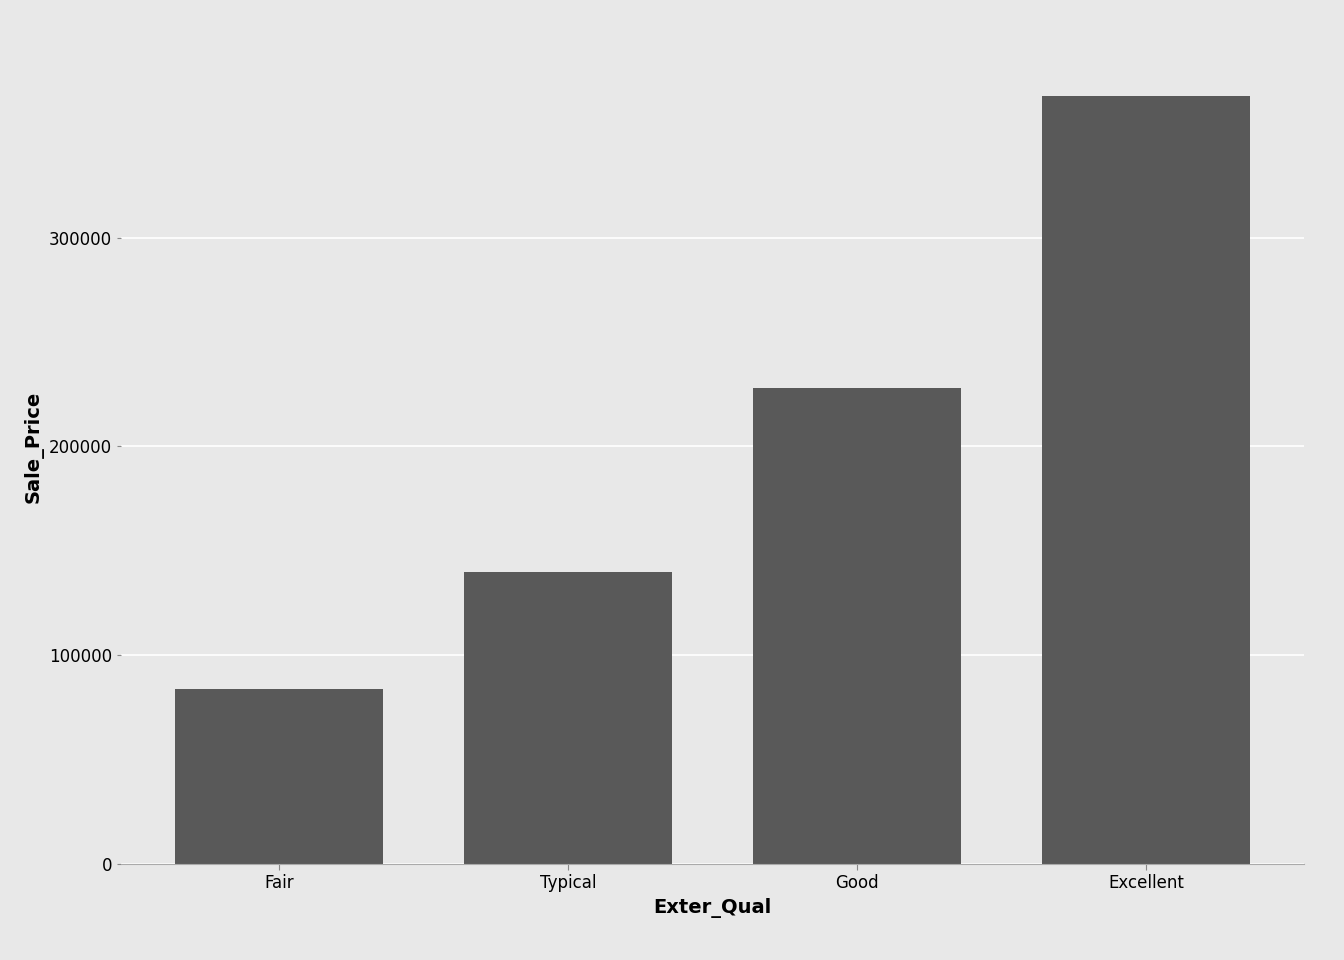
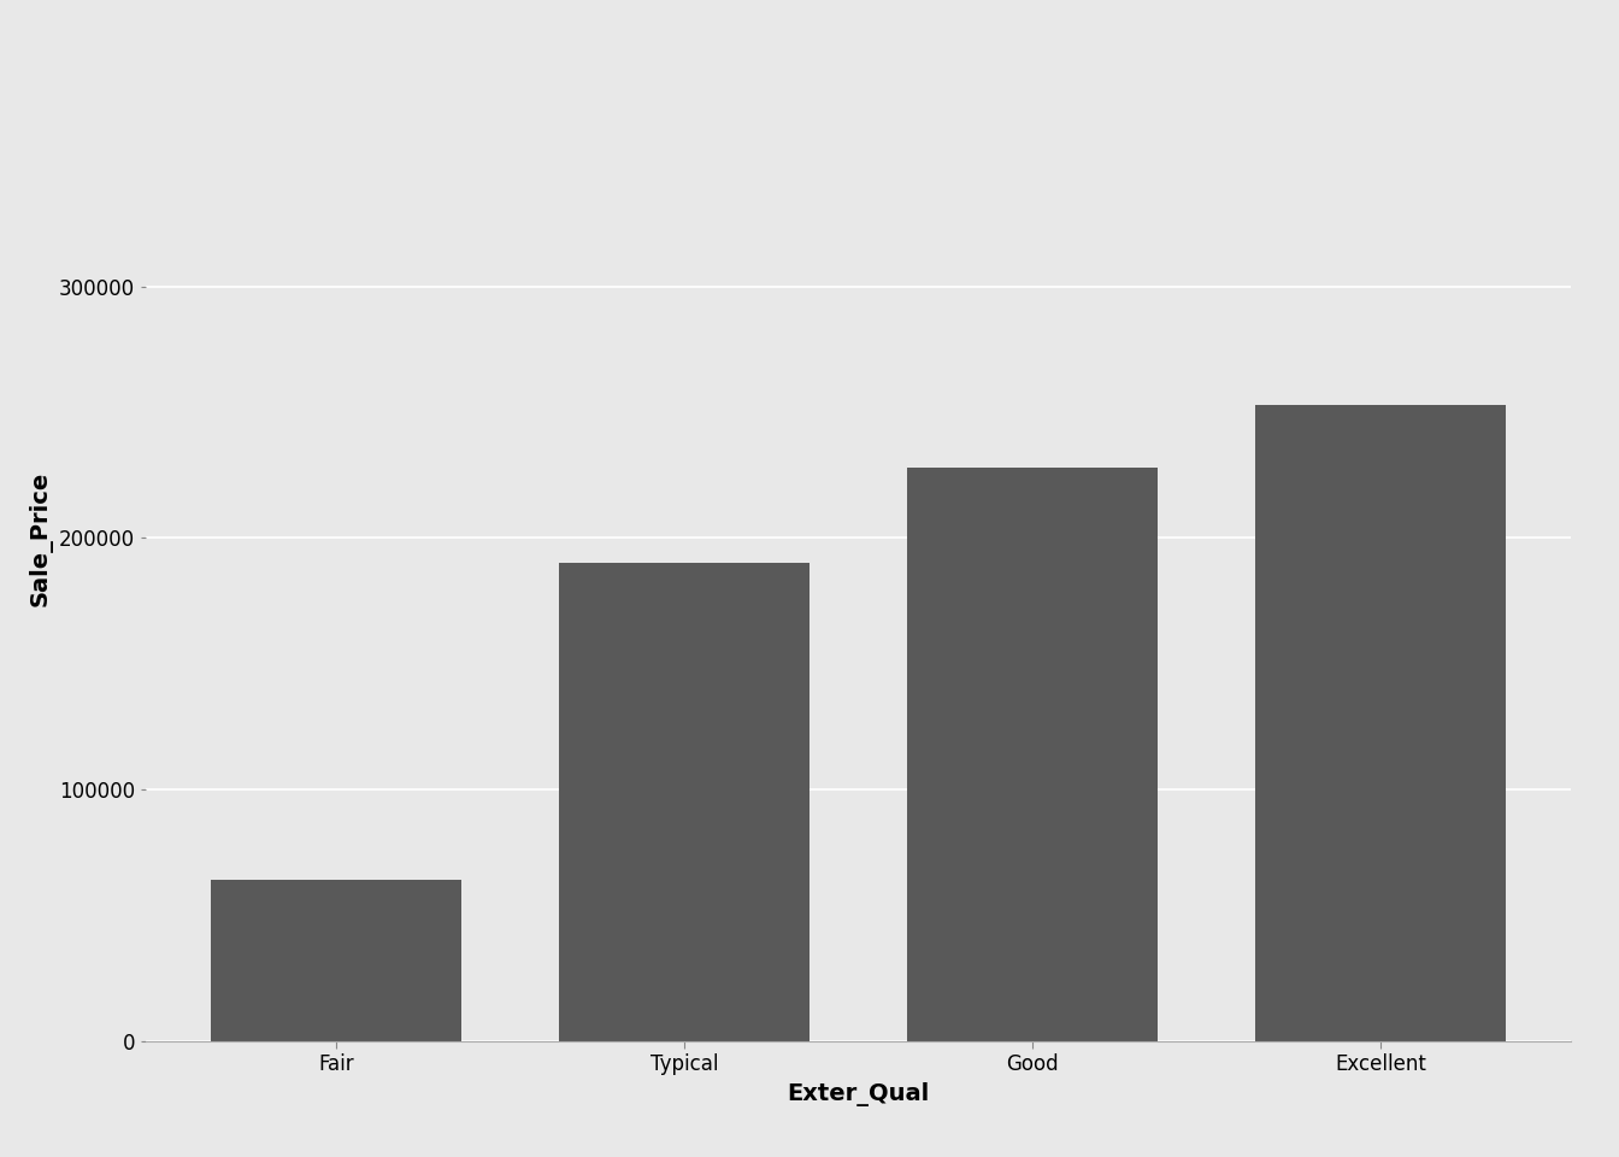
Fair: 84000 -> 64000
Typical: 140000 -> 190000
Excellent: 368000 -> 253000
